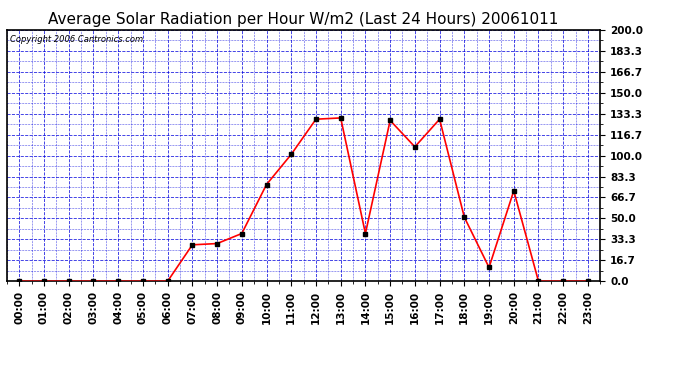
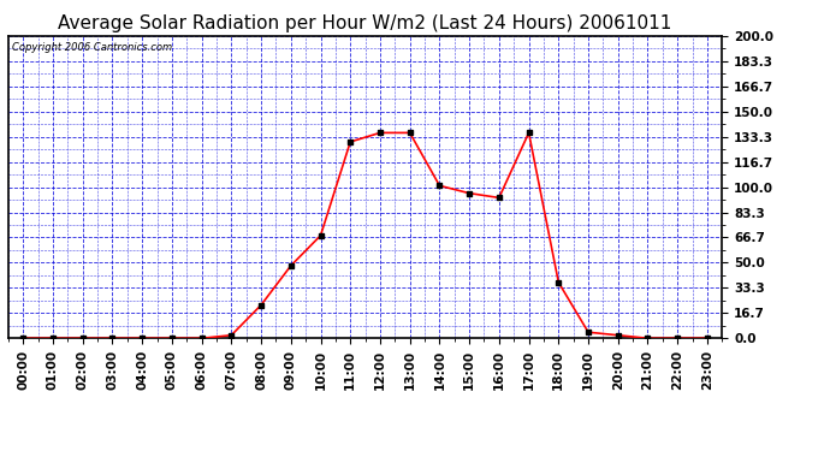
07:00: 29 -> 2
08:00: 30 -> 22
09:00: 38 -> 48
10:00: 77 -> 68
11:00: 101 -> 130
12:00: 129 -> 136
13:00: 130 -> 136
14:00: 38 -> 101
15:00: 128 -> 96
16:00: 107 -> 93
17:00: 129 -> 136
18:00: 51 -> 37
19:00: 11 -> 4
20:00: 72 -> 2
